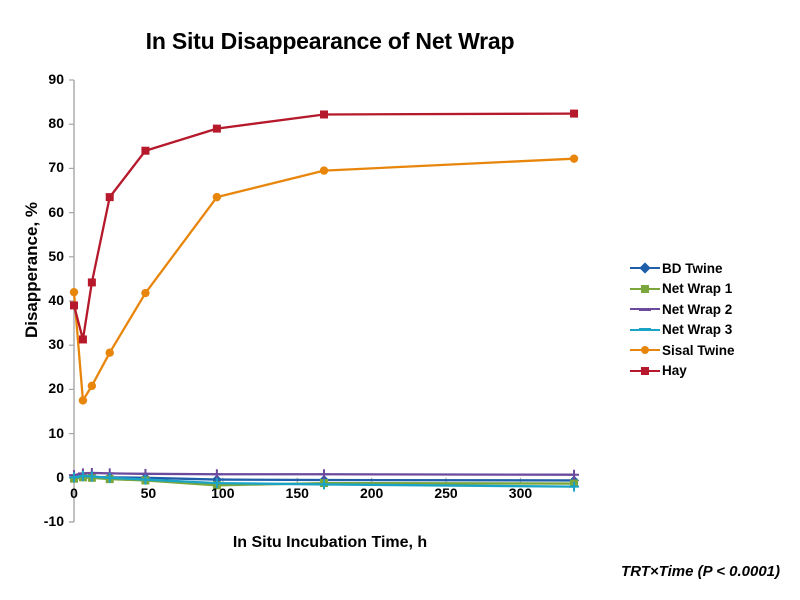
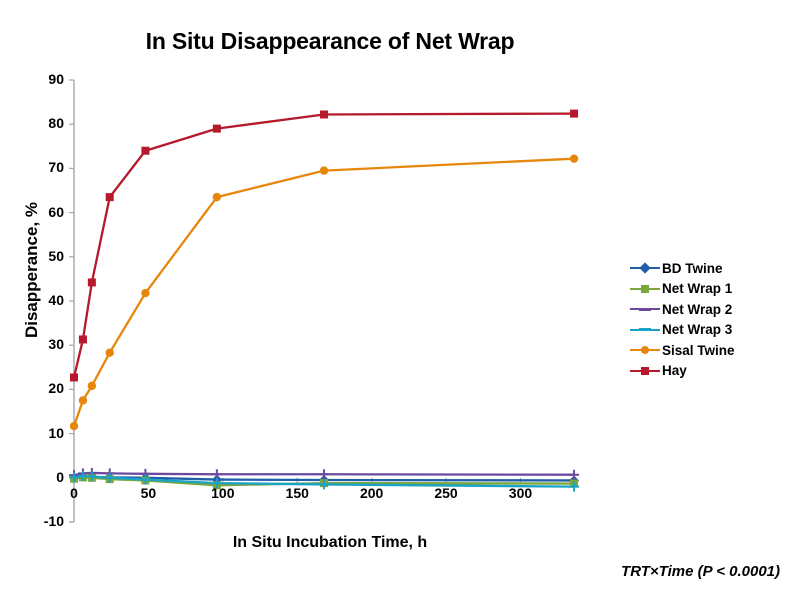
Sisal Twine/0: 42 -> 12
Hay/0: 39 -> 23
